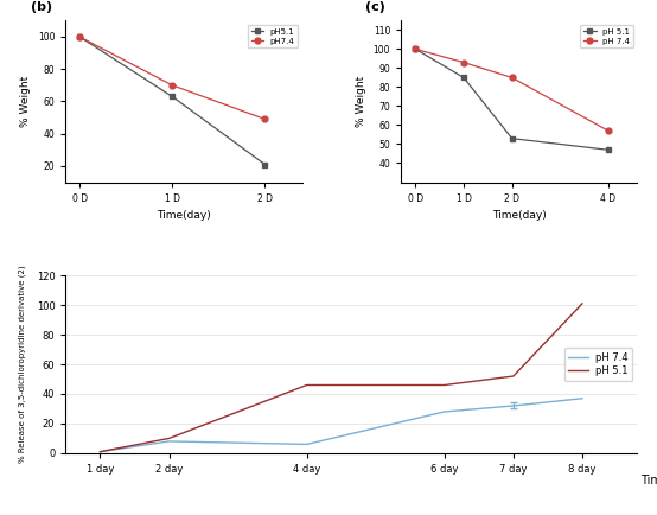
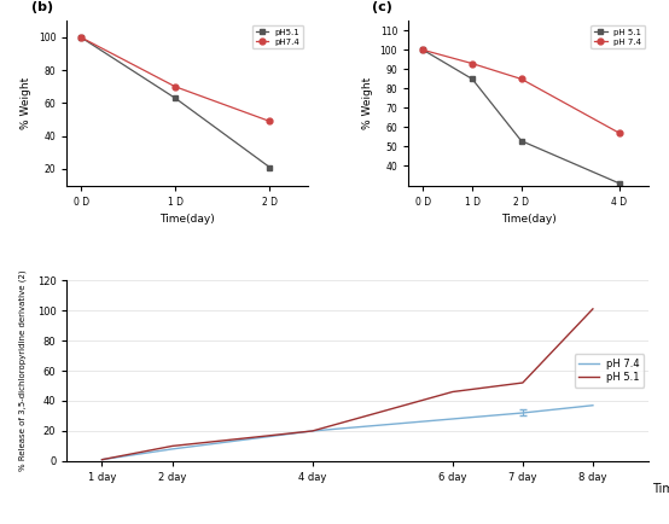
pH 5.1/4 D: 47 -> 31
pH 7.4/4 day: 6 -> 20
pH 5.1/4 day: 46 -> 20
